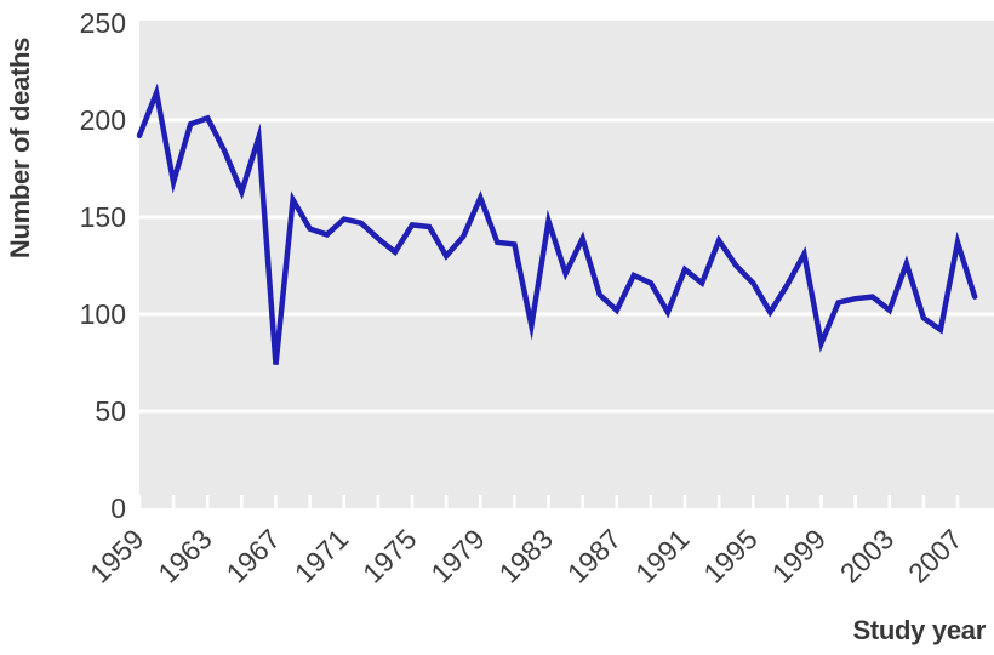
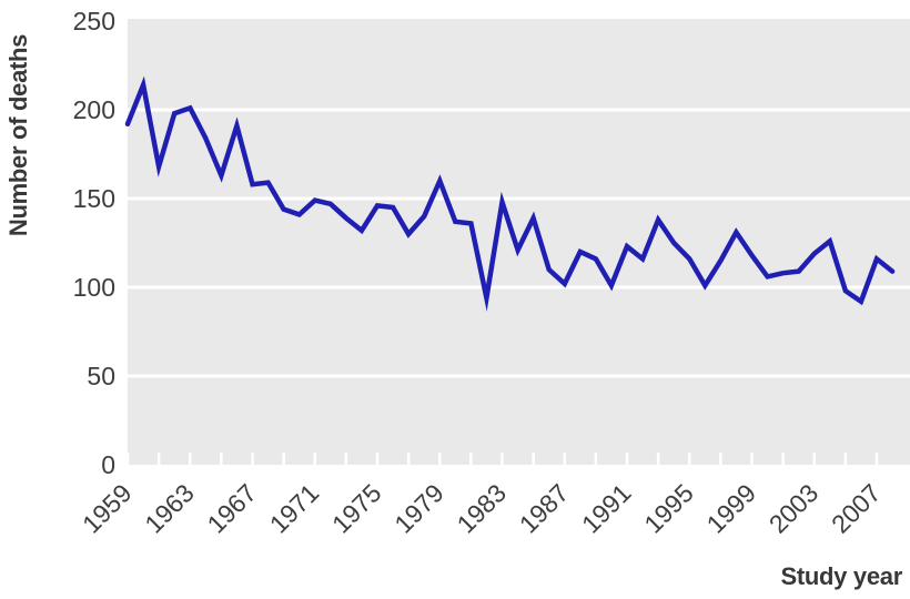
1967: 74 -> 158
1999: 85 -> 118
2003: 102 -> 119
2007: 137 -> 116
